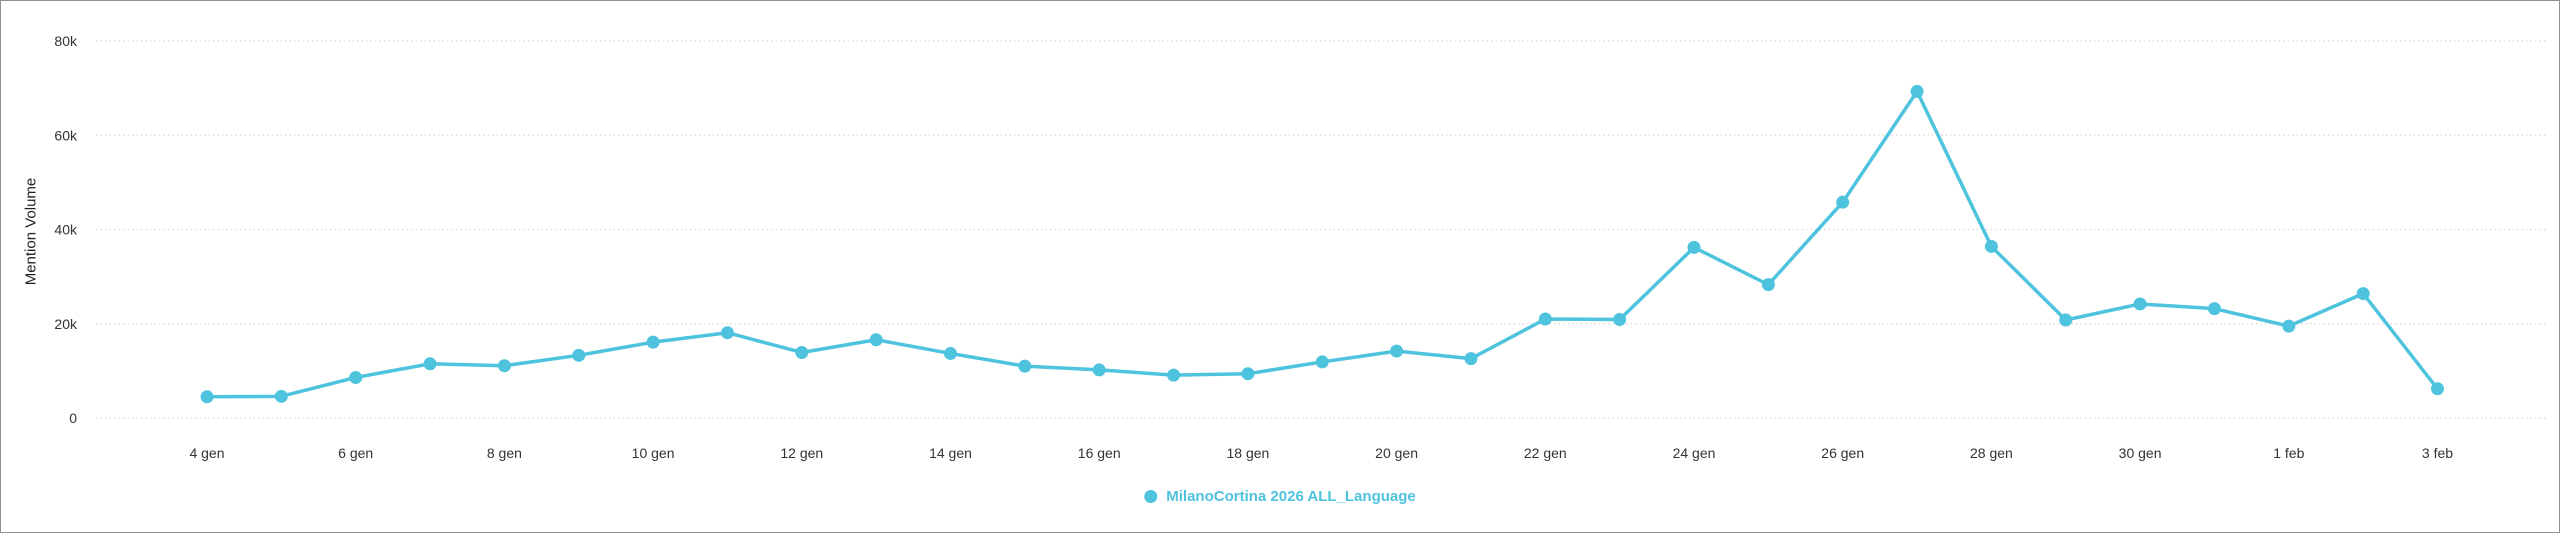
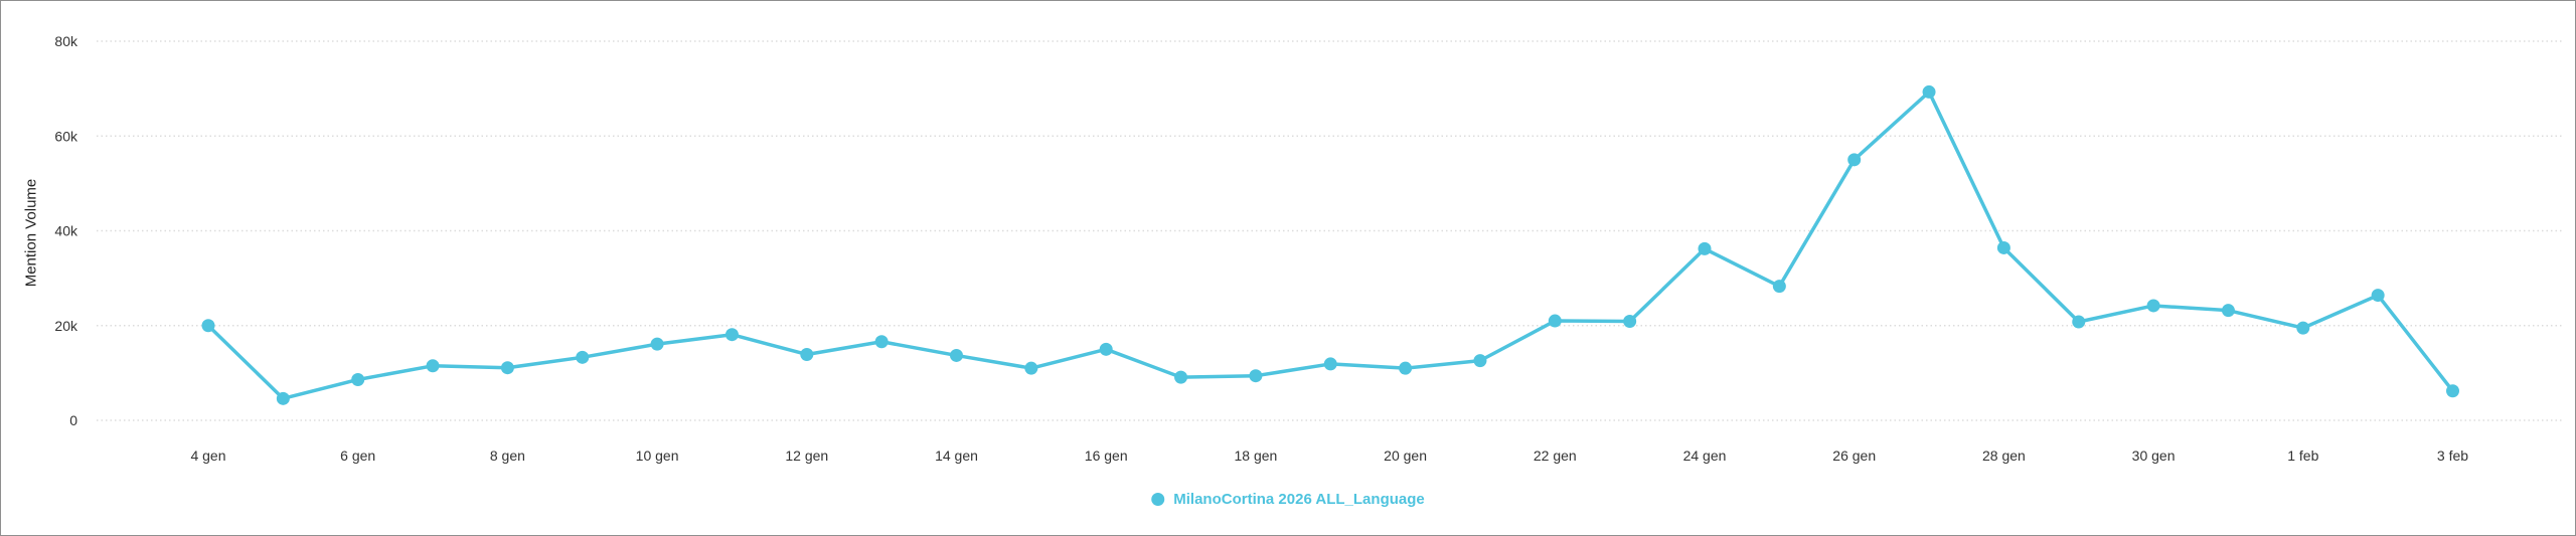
4 gen: 4k -> 20k
16 gen: 10k -> 15k
20 gen: 14k -> 11k
26 gen: 46k -> 55k
